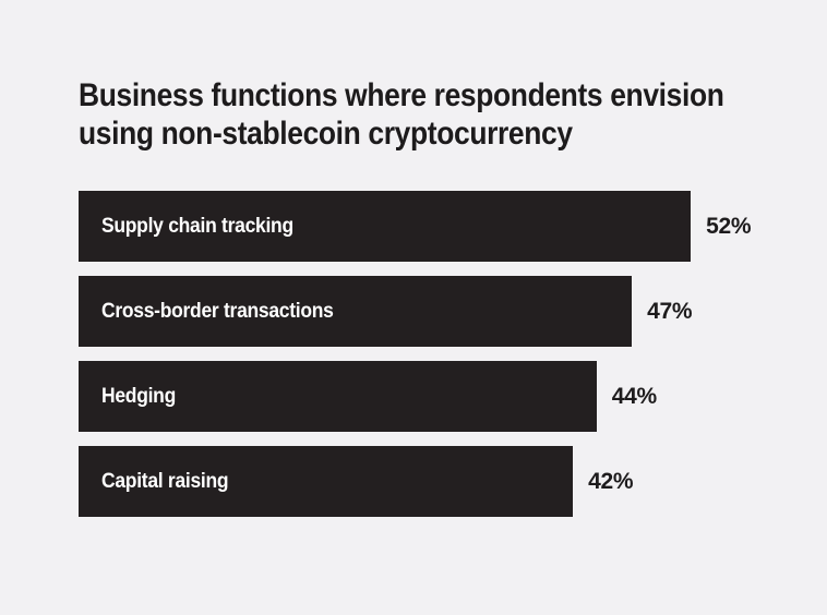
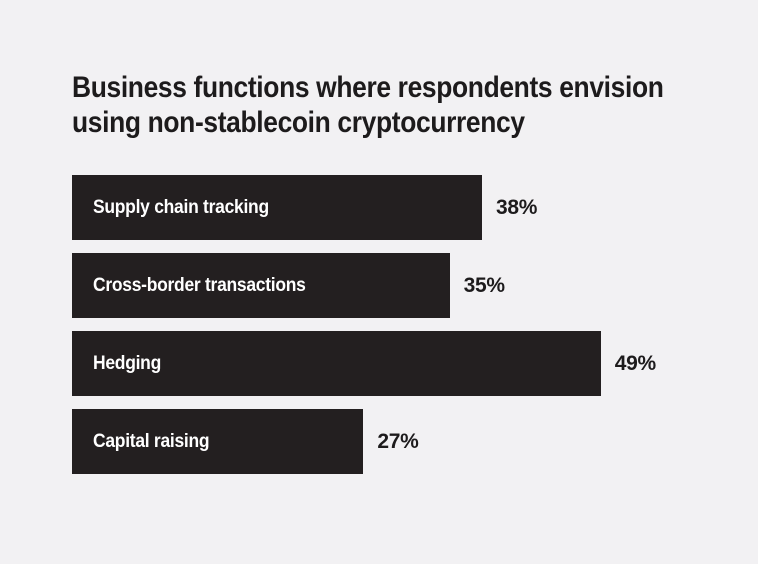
Supply chain tracking: 52% -> 38%
Cross-border transactions: 47% -> 35%
Hedging: 44% -> 49%
Capital raising: 42% -> 27%
